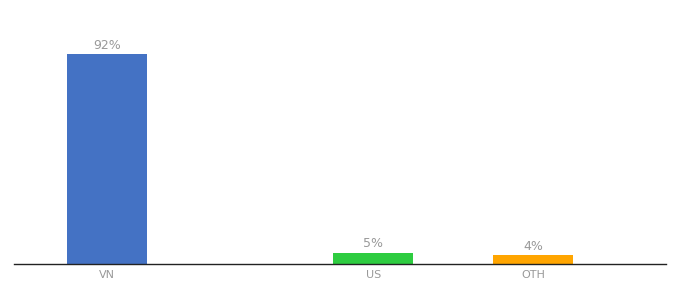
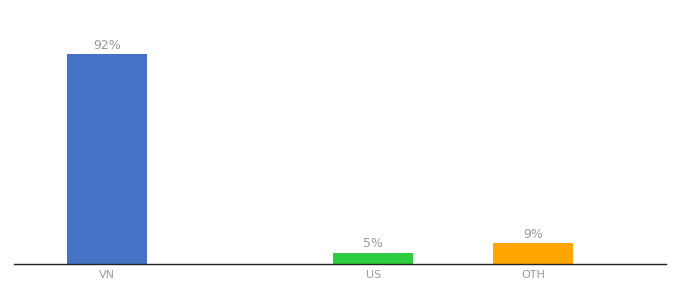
OTH: 4% -> 9%
